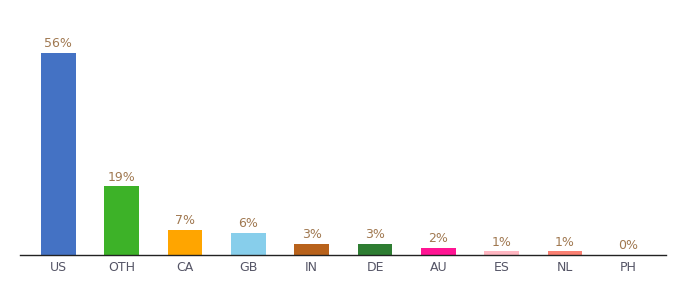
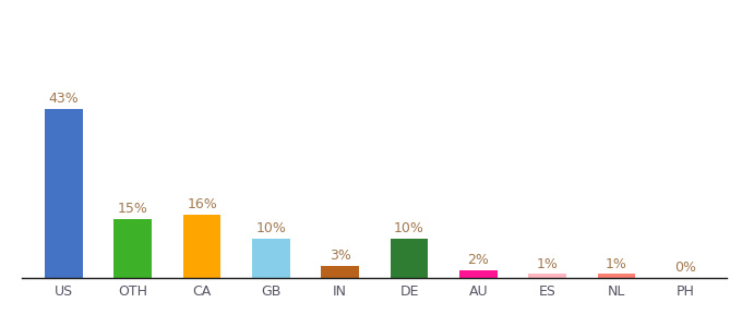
US: 56% -> 43%
OTH: 19% -> 15%
CA: 7% -> 16%
GB: 6% -> 10%
DE: 3% -> 10%
